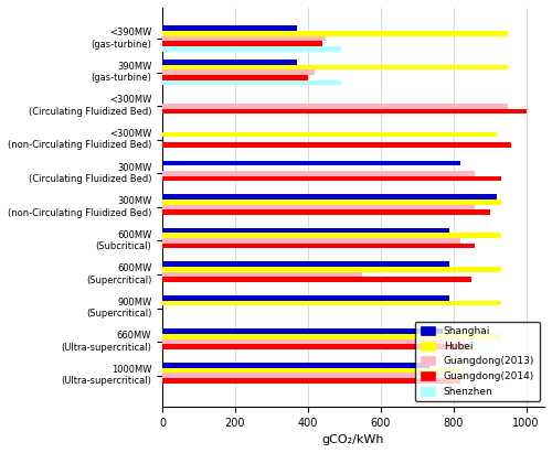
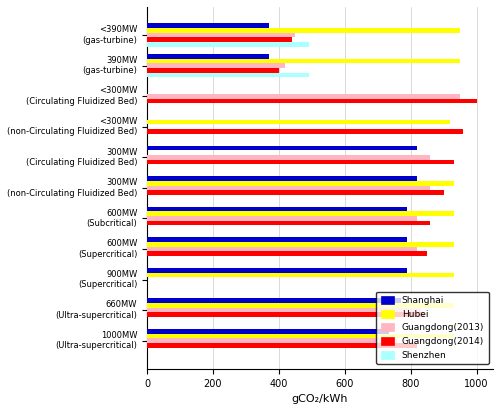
Shanghai/300MW (non-Circulating Fluidized Bed): 920 -> 820
Guangdong(2013)/600MW (Supercritical): 550 -> 820
Hubei/1000MW (Ultra-supercritical): 830 -> 930
